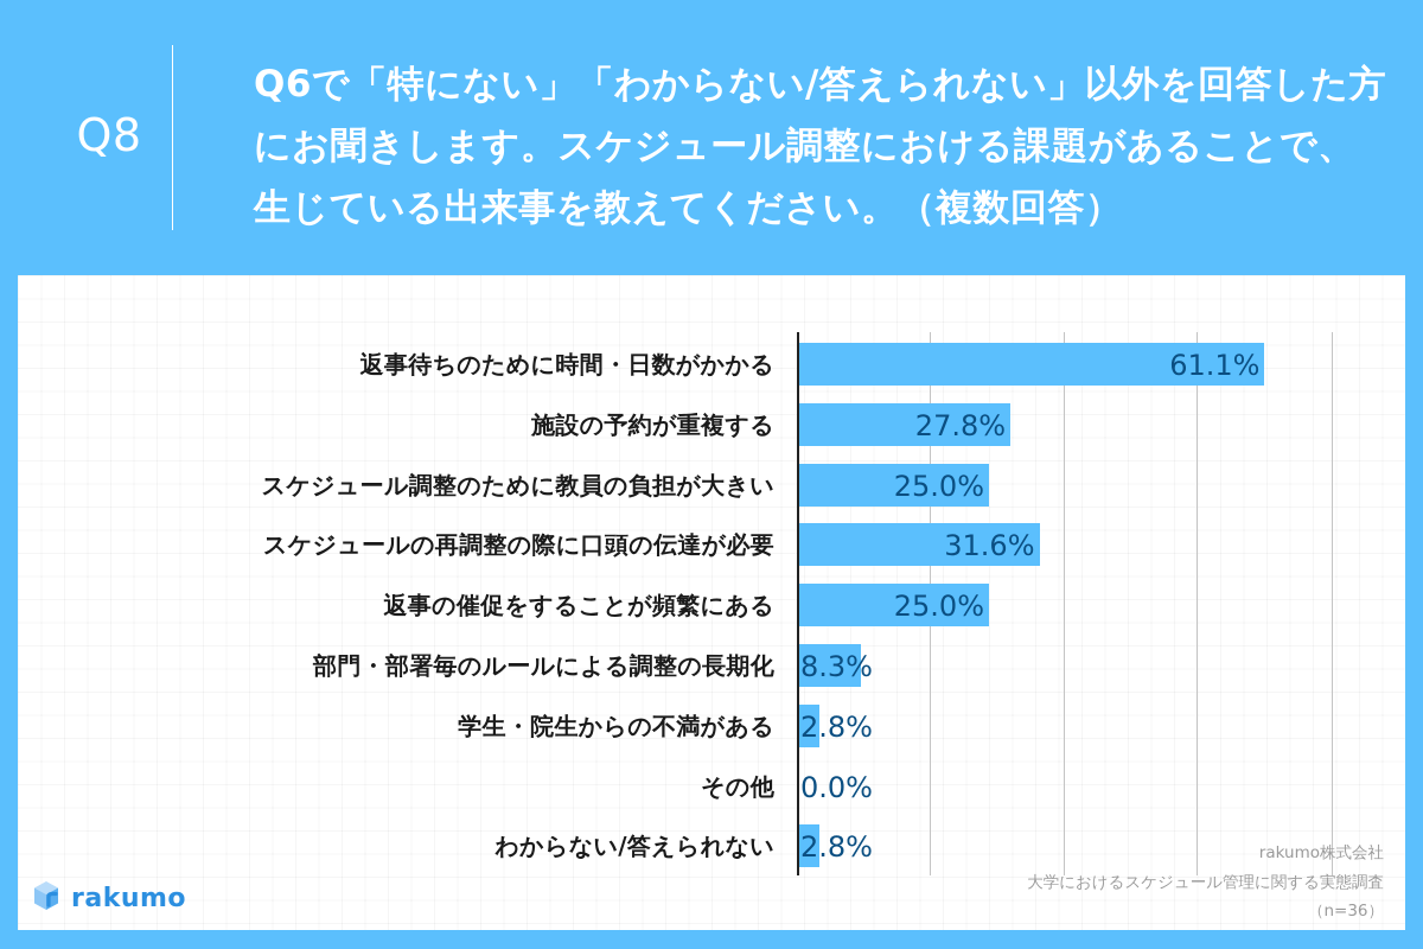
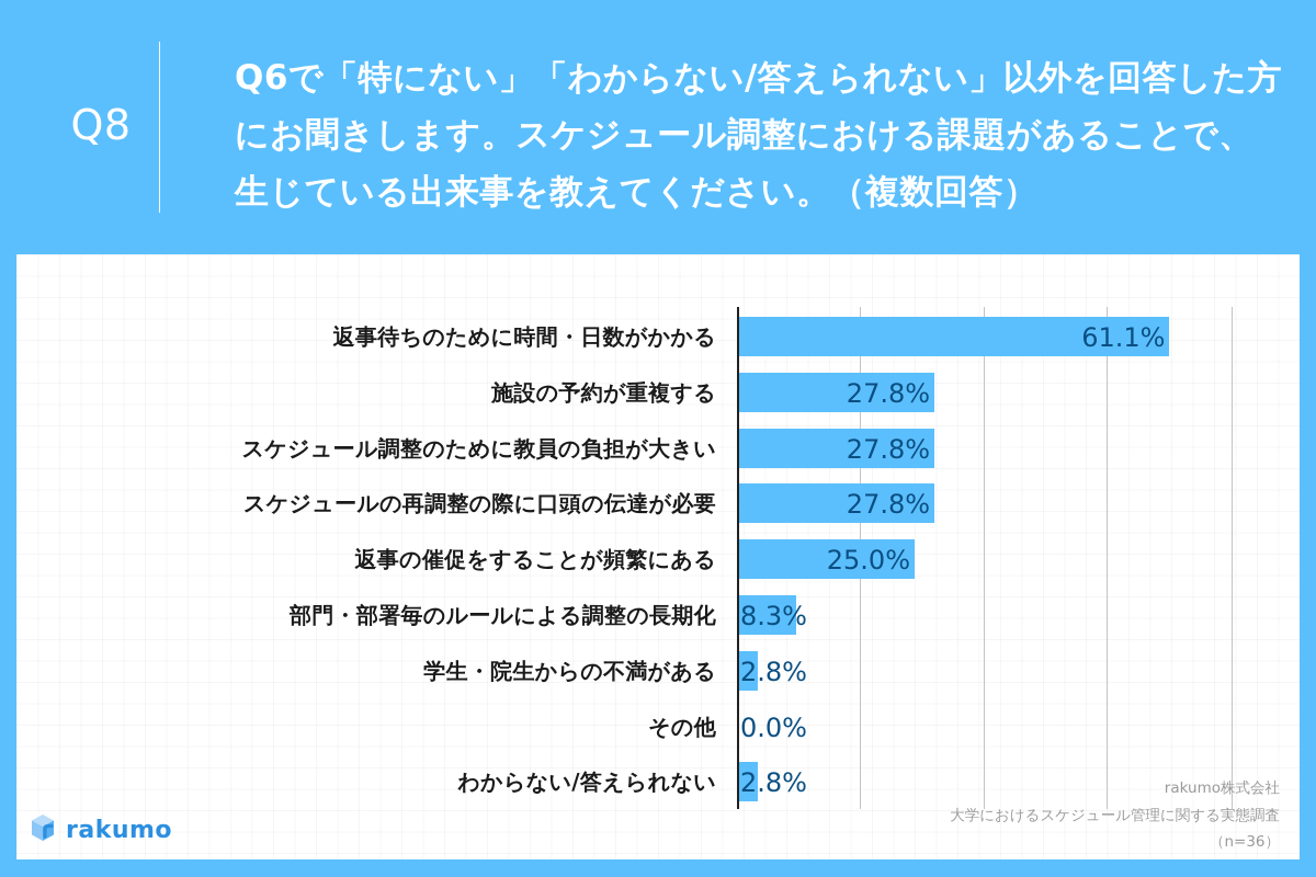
スケジュール調整のために教員の負担が大きい: 25.0% -> 27.8%
スケジュールの再調整の際に口頭の伝達が必要: 31.6% -> 27.8%
